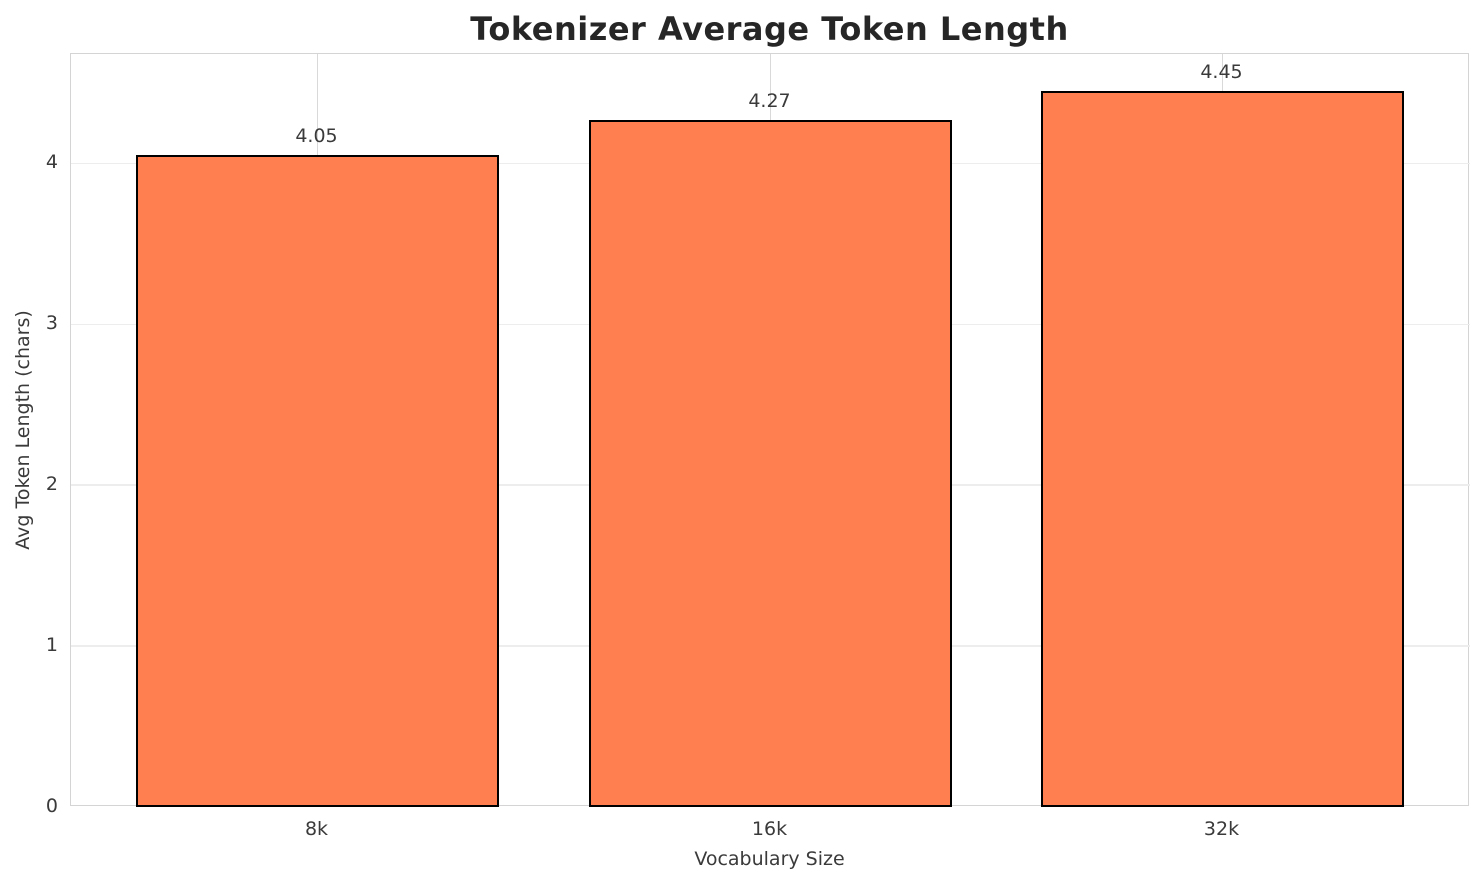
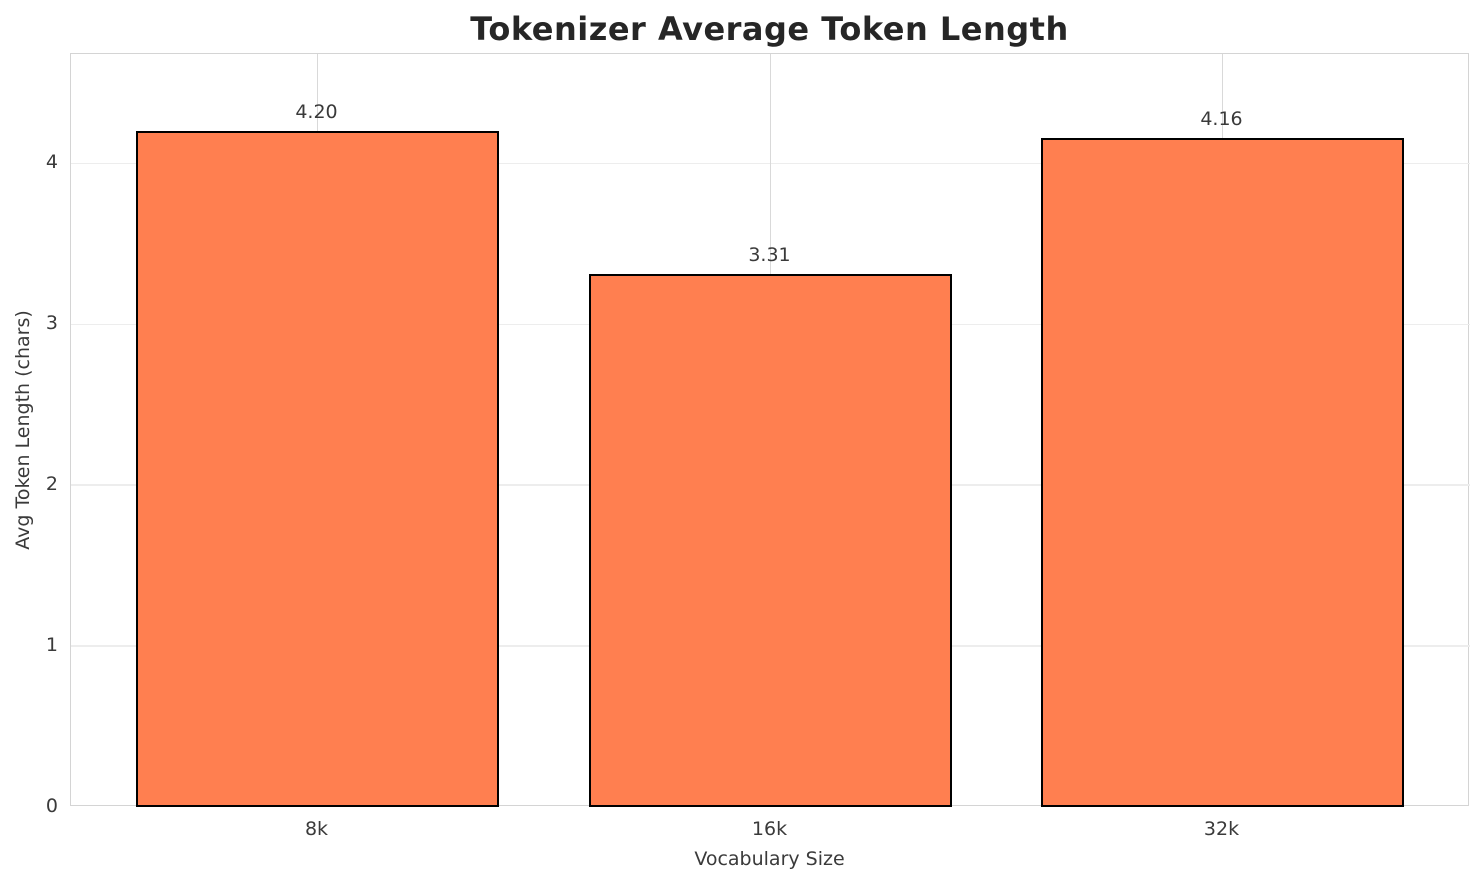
8k: 4.05 -> 4.20
16k: 4.27 -> 3.31
32k: 4.45 -> 4.16
